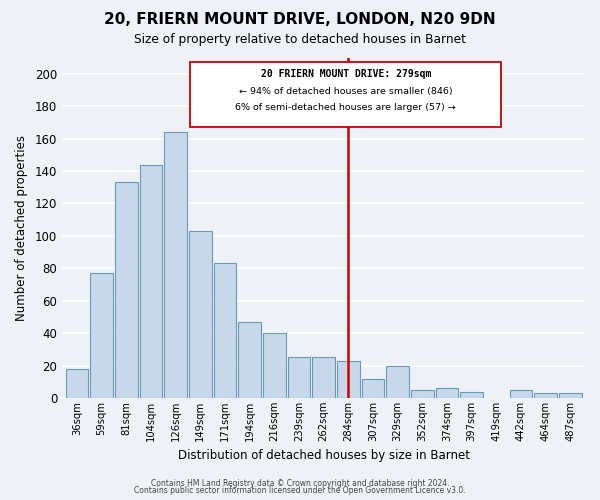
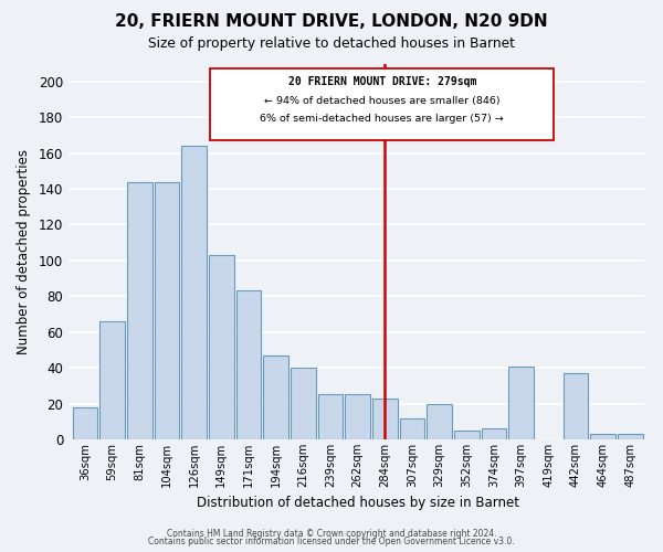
59sqm: 77 -> 66
81sqm: 133 -> 144
397sqm: 4 -> 41
442sqm: 5 -> 37
